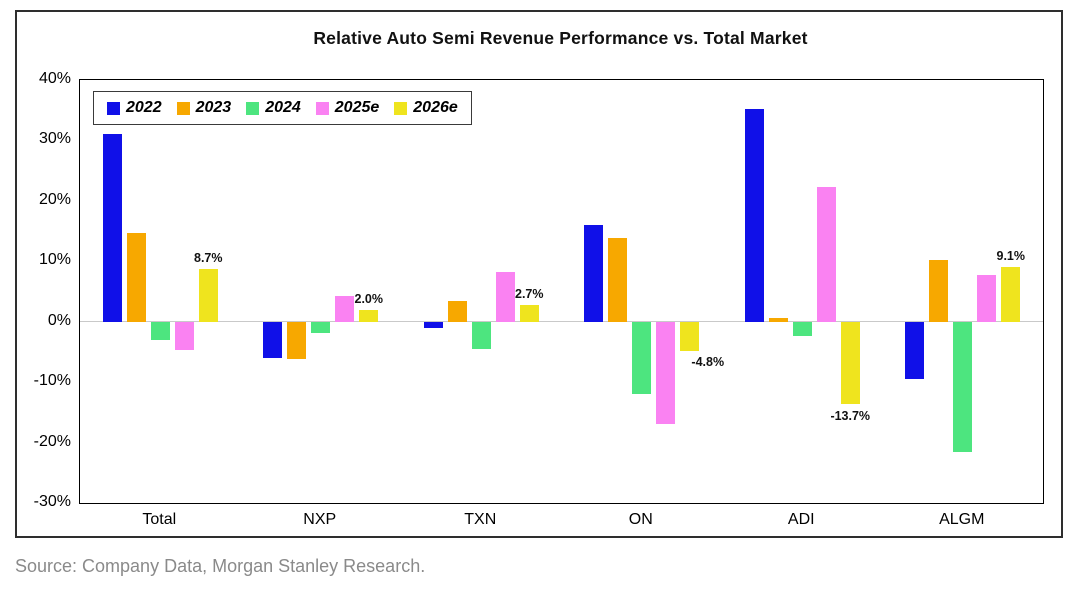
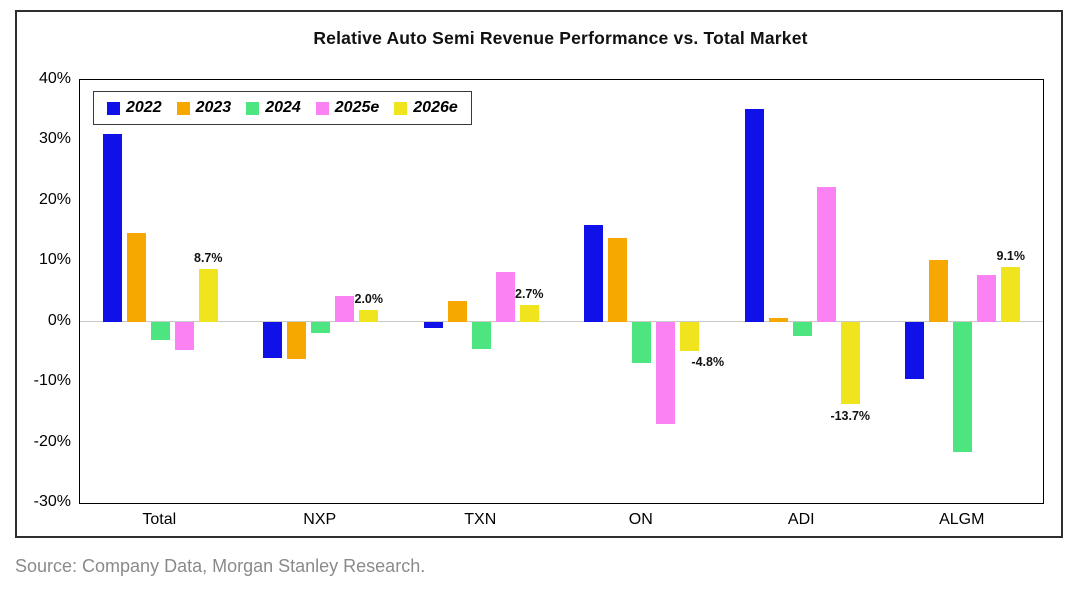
2024/ON: -12% -> -7%
